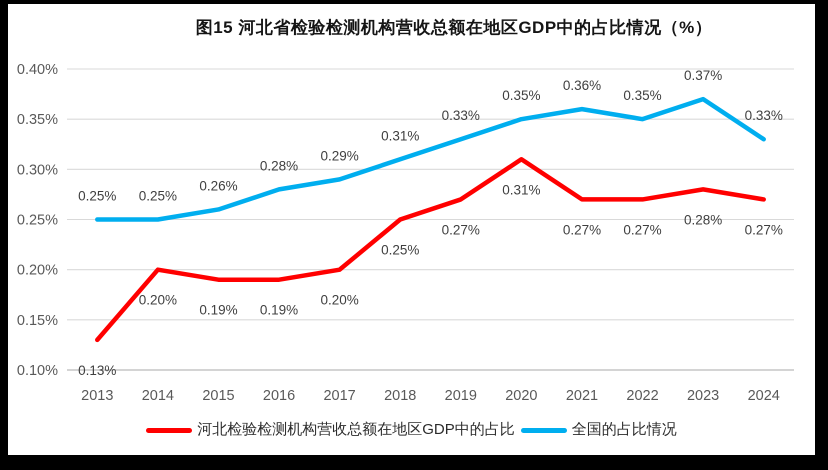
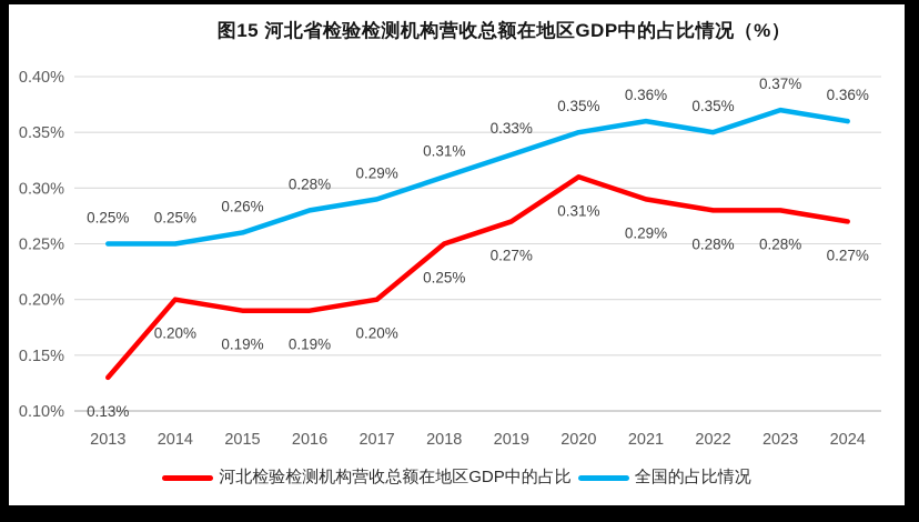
河北检验检测机构营收总额在地区GDP中的占比/2021: 0.27% -> 0.29%
河北检验检测机构营收总额在地区GDP中的占比/2022: 0.27% -> 0.28%
全国的占比情况/2024: 0.33% -> 0.36%
